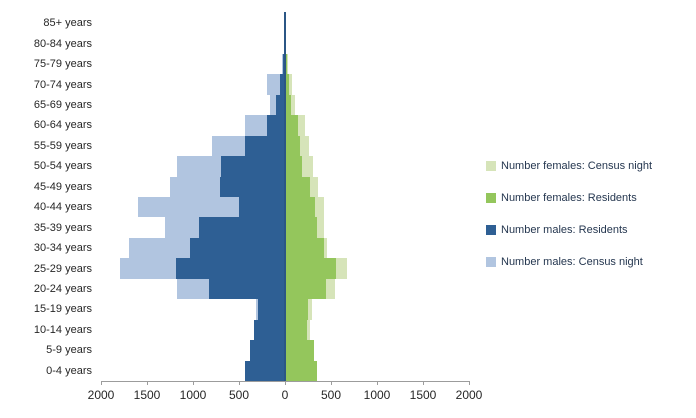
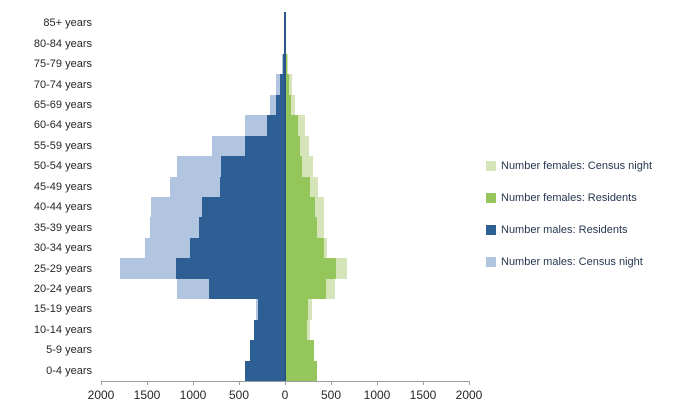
Number males: Census night/70-74 years: 200 -> 100
Number males: Residents/40-44 years: 500 -> 900
Number males: Census night/40-44 years: 1600 -> 1500
Number males: Census night/35-39 years: 1300 -> 1500
Number males: Census night/30-34 years: 1700 -> 1500
